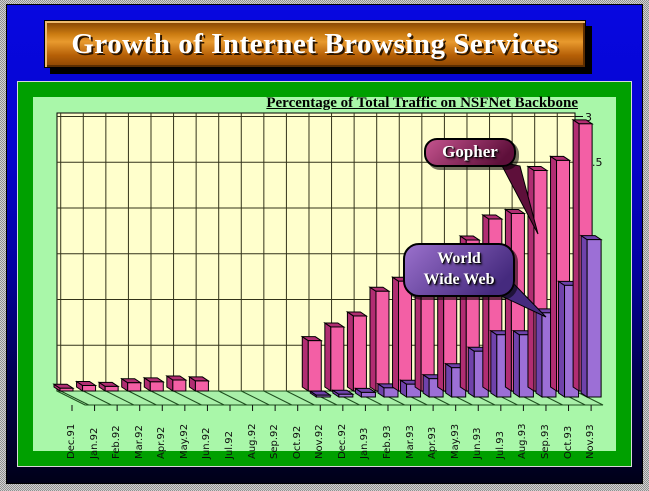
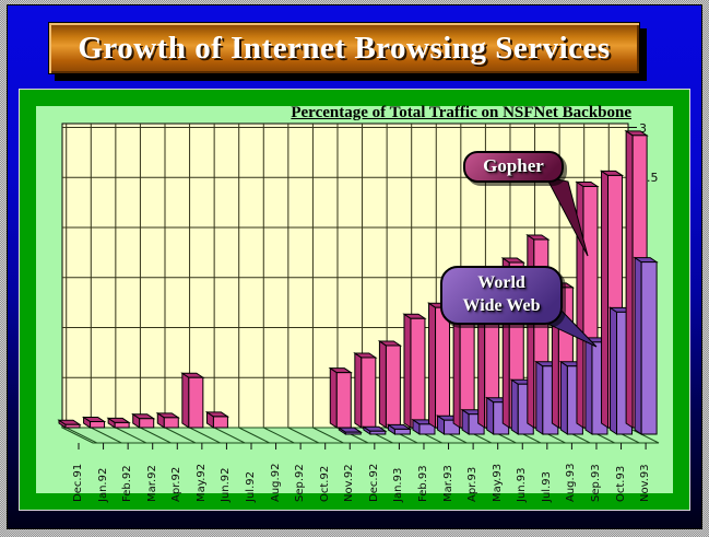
Gopher/May.92: 0.1 -> 0.5
Gopher/Aug.93: 1.9 -> 1.4
